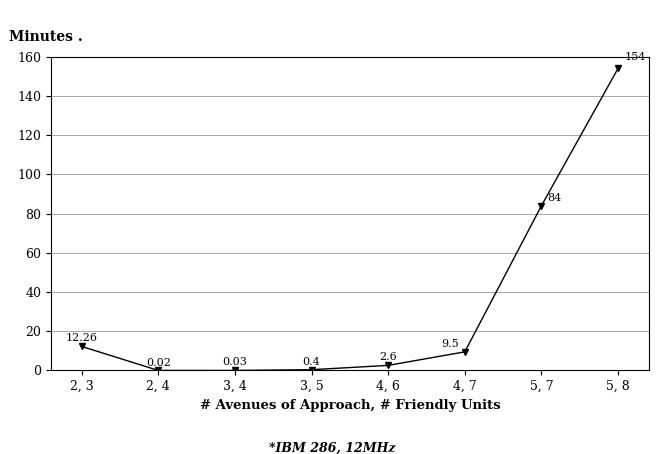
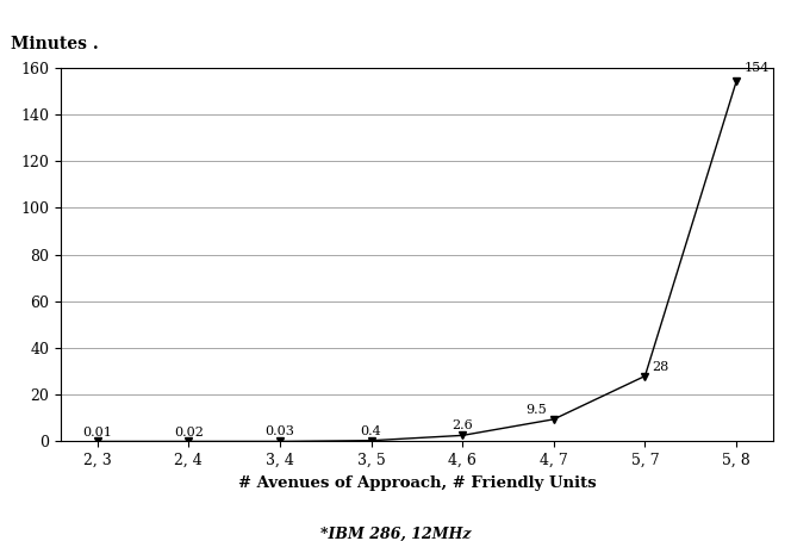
2, 3: 12.26 -> 0.01
5, 7: 84 -> 28
